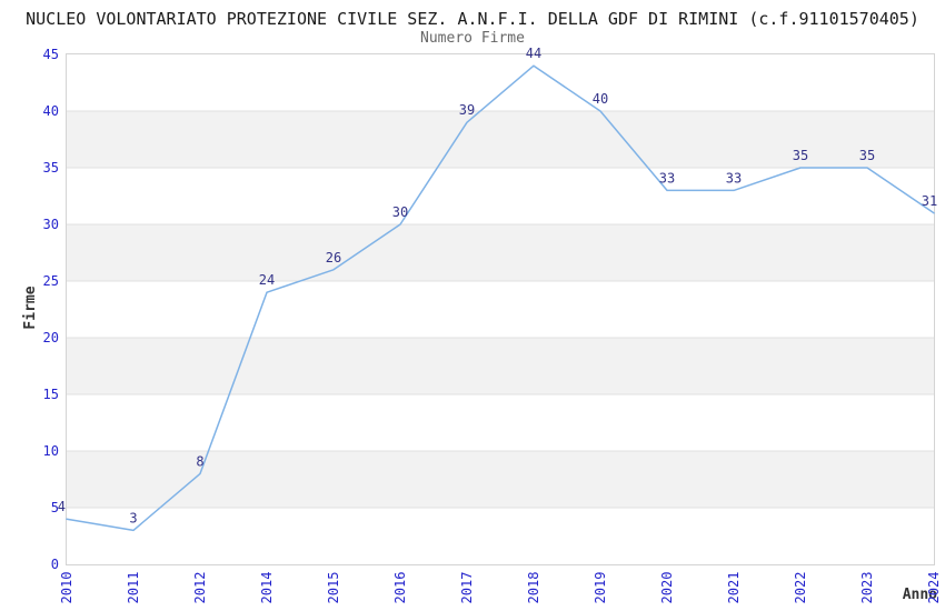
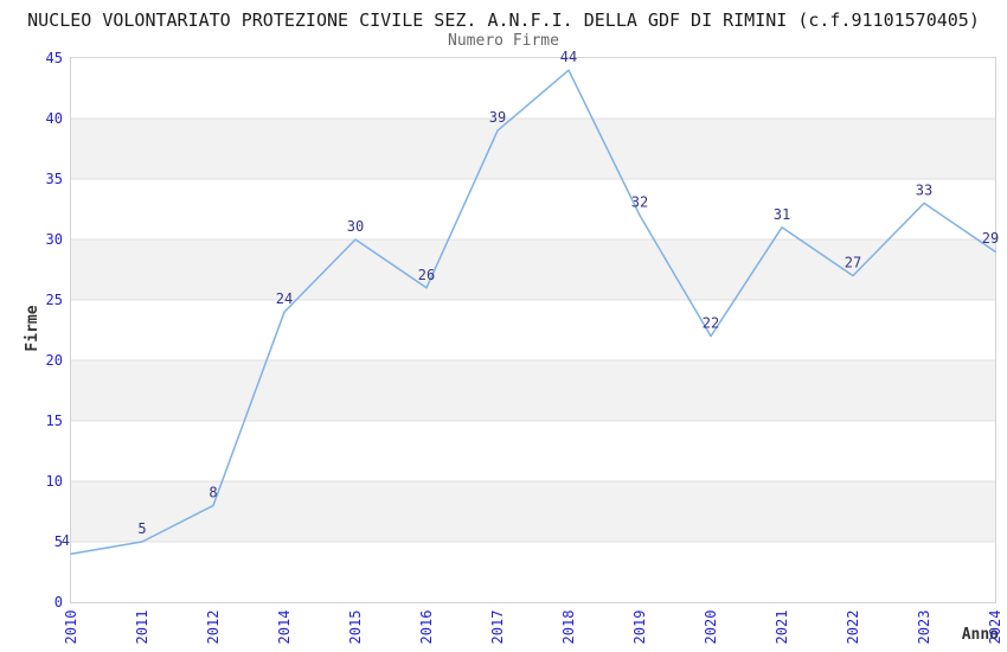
2011: 3 -> 5
2015: 26 -> 30
2016: 30 -> 26
2019: 40 -> 32
2020: 33 -> 22
2021: 33 -> 31
2022: 35 -> 27
2023: 35 -> 33
2024: 31 -> 29
